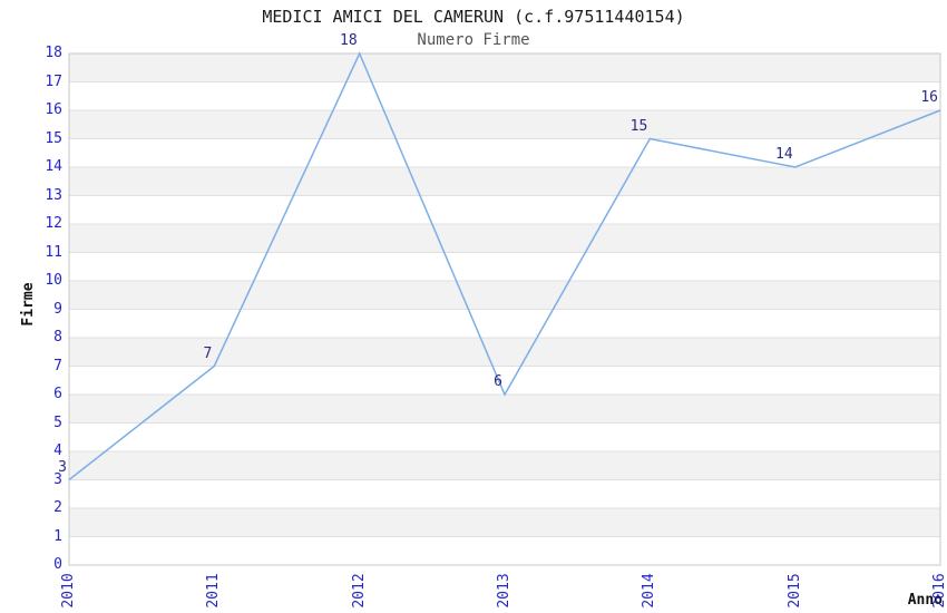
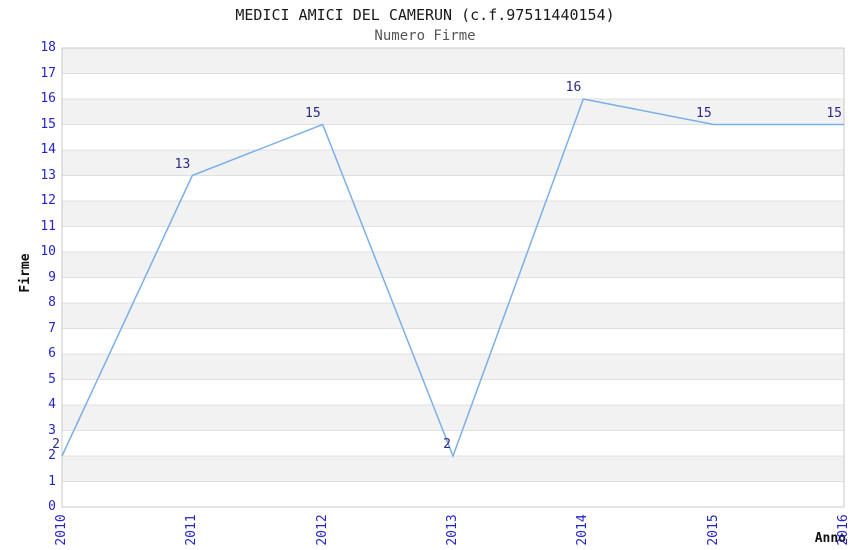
2010: 3 -> 2
2011: 7 -> 13
2012: 18 -> 15
2013: 6 -> 2
2014: 15 -> 16
2015: 14 -> 15
2016: 16 -> 15
